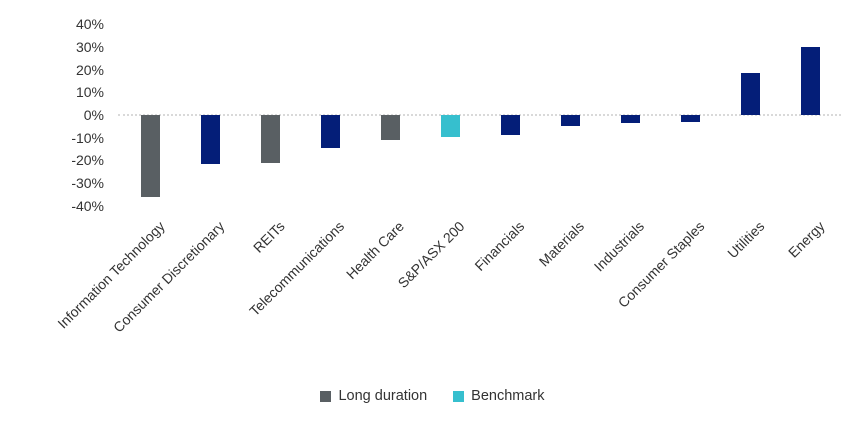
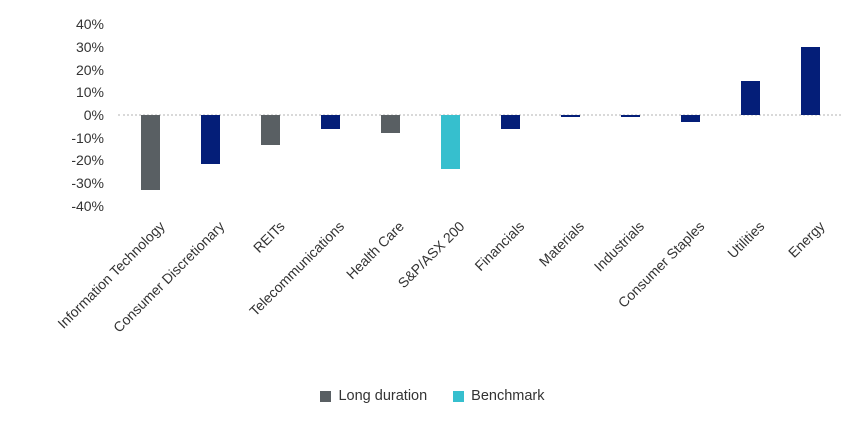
Information Technology: -36% -> -33%
REITs: -21% -> -13%
Telecommunications: -14% -> -6%
Health Care: -11% -> -8%
S&P/ASX 200: -10% -> -24%
Financials: -9% -> -6%
Materials: -5% -> -1%
Industrials: -4% -> -1%
Utilities: 18% -> 15%
